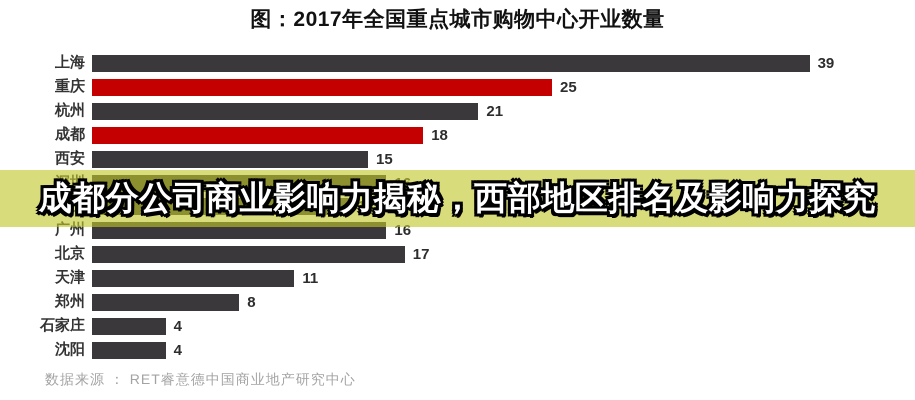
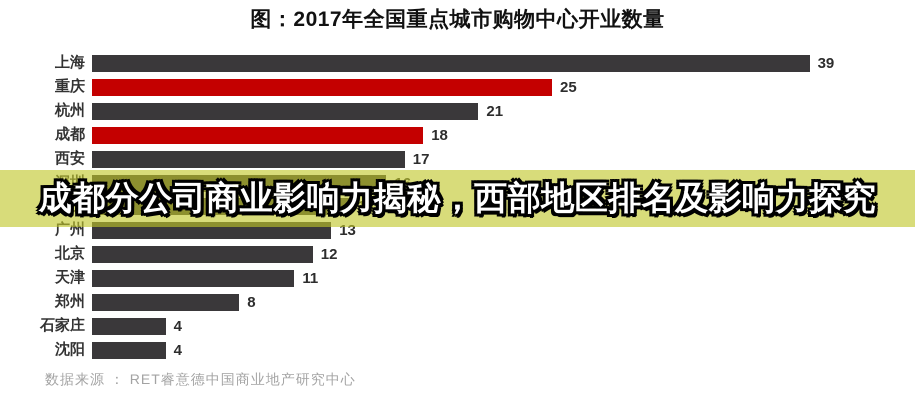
西安: 15 -> 17
广州: 16 -> 13
北京: 17 -> 12
